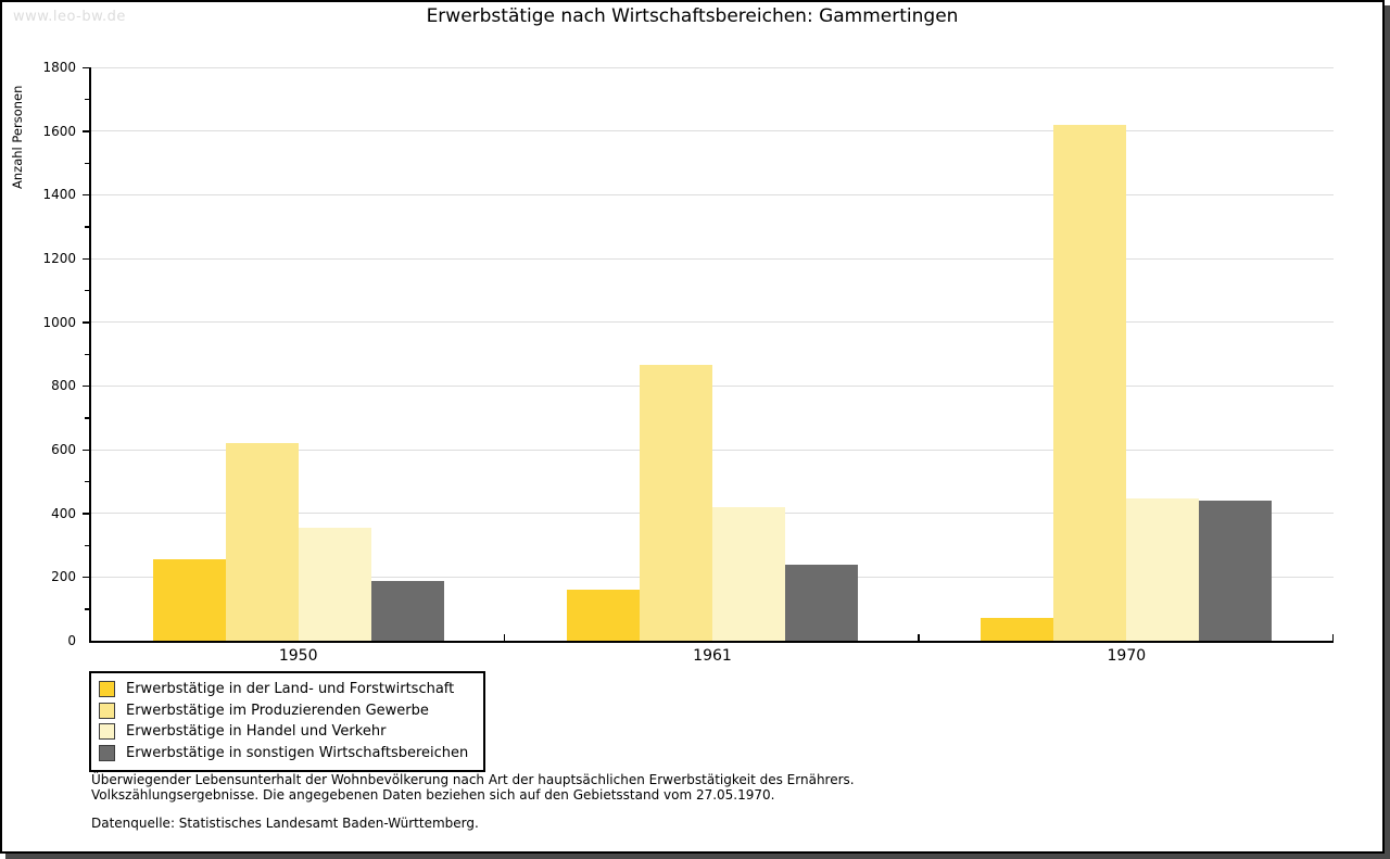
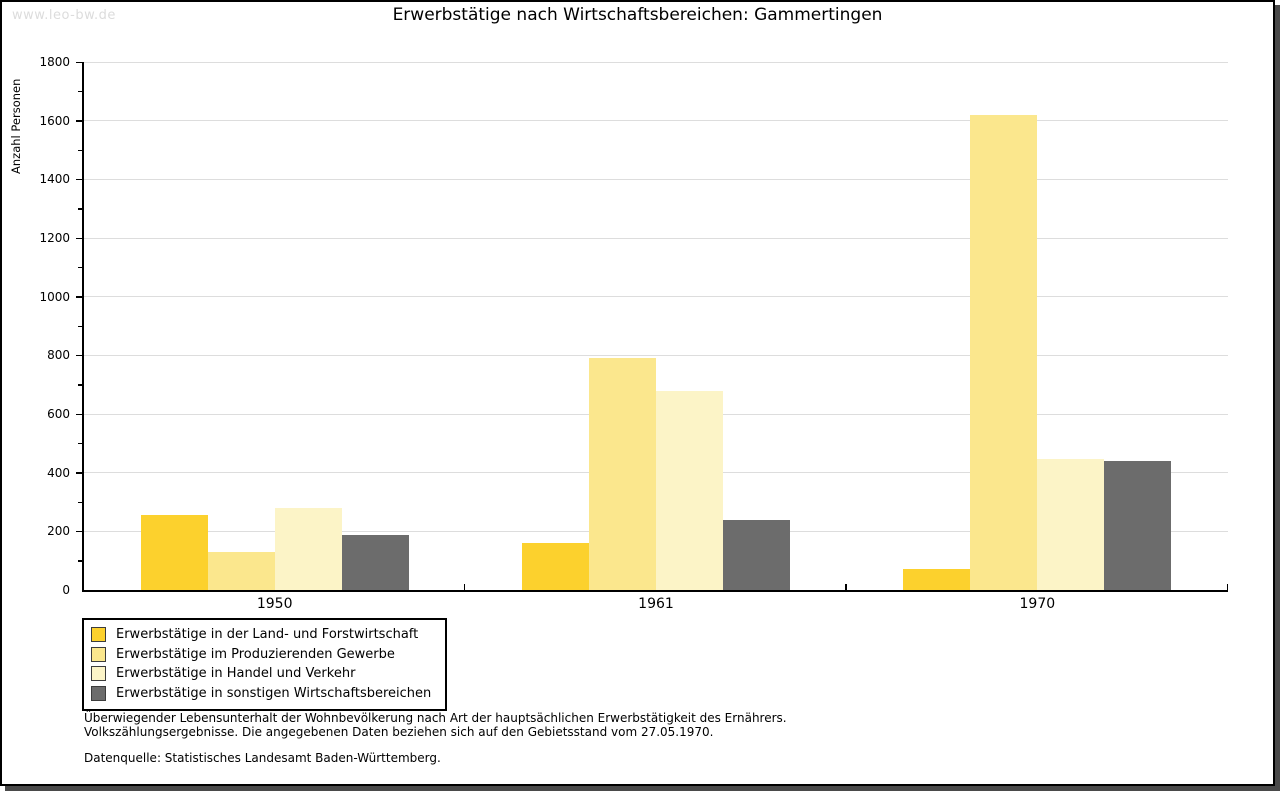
Erwerbstätige im Produzierenden Gewerbe/1950: 620 -> 130
Erwerbstätige in Handel und Verkehr/1950: 360 -> 280
Erwerbstätige im Produzierenden Gewerbe/1961: 860 -> 790
Erwerbstätige in Handel und Verkehr/1961: 420 -> 680
